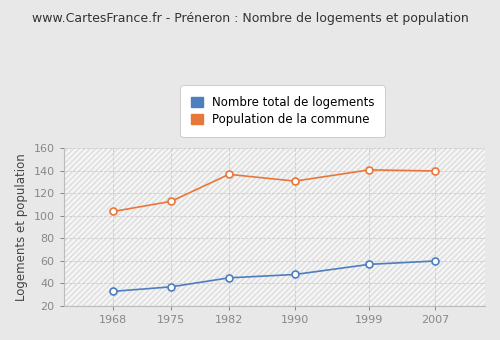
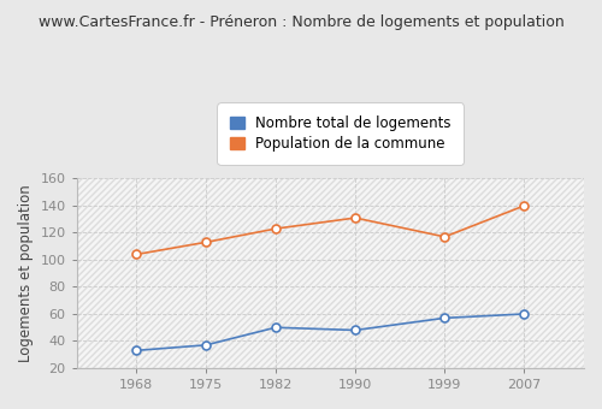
Nombre total de logements/1982: 45 -> 50
Population de la commune/1982: 137 -> 123
Population de la commune/1999: 141 -> 117
